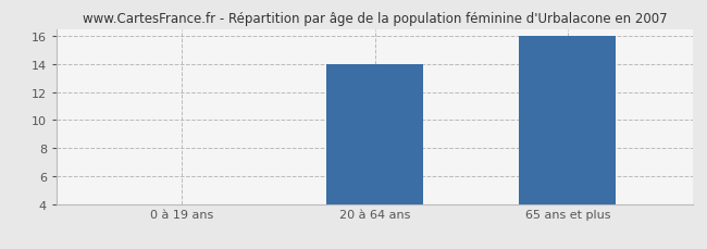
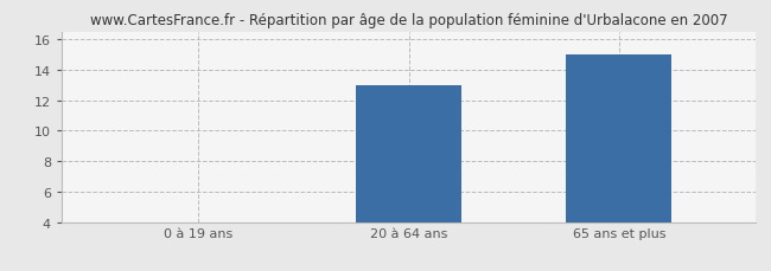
20 à 64 ans: 14 -> 13
65 ans et plus: 16 -> 15
